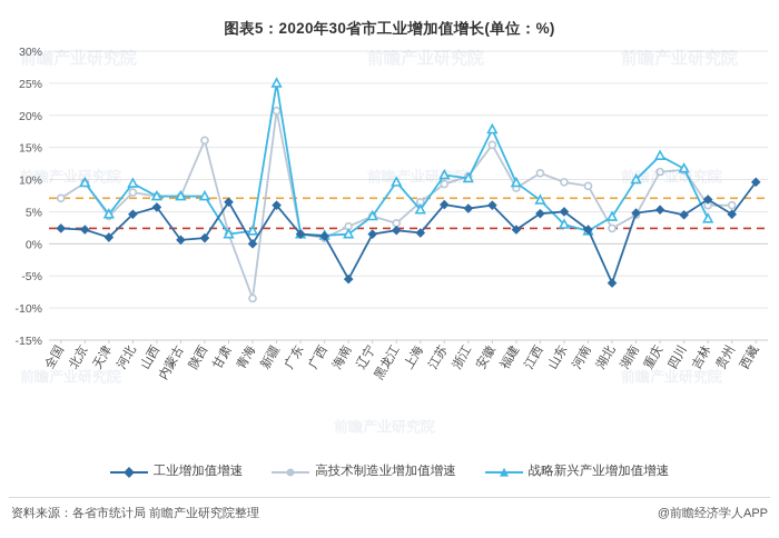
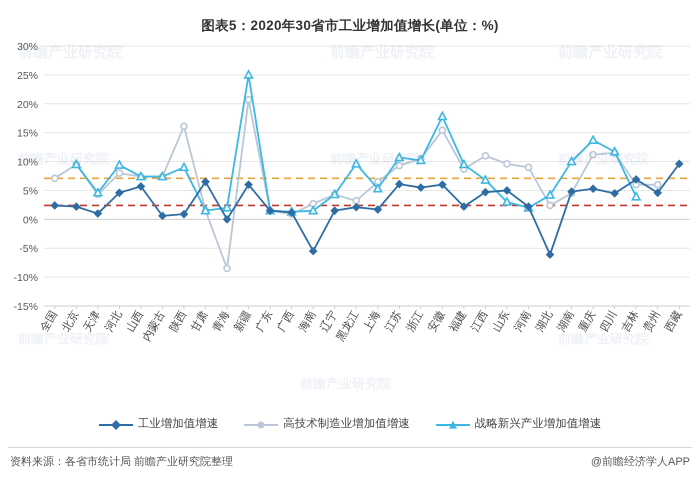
战略新兴产业增加值增速/陕西: 7% -> 9%
